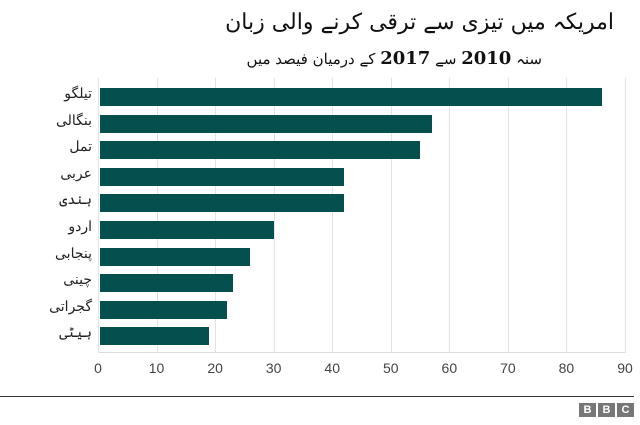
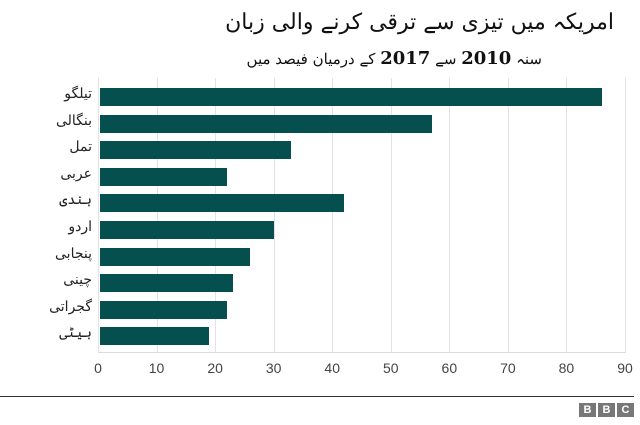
تمل: 55 -> 33
عربی: 42 -> 22
